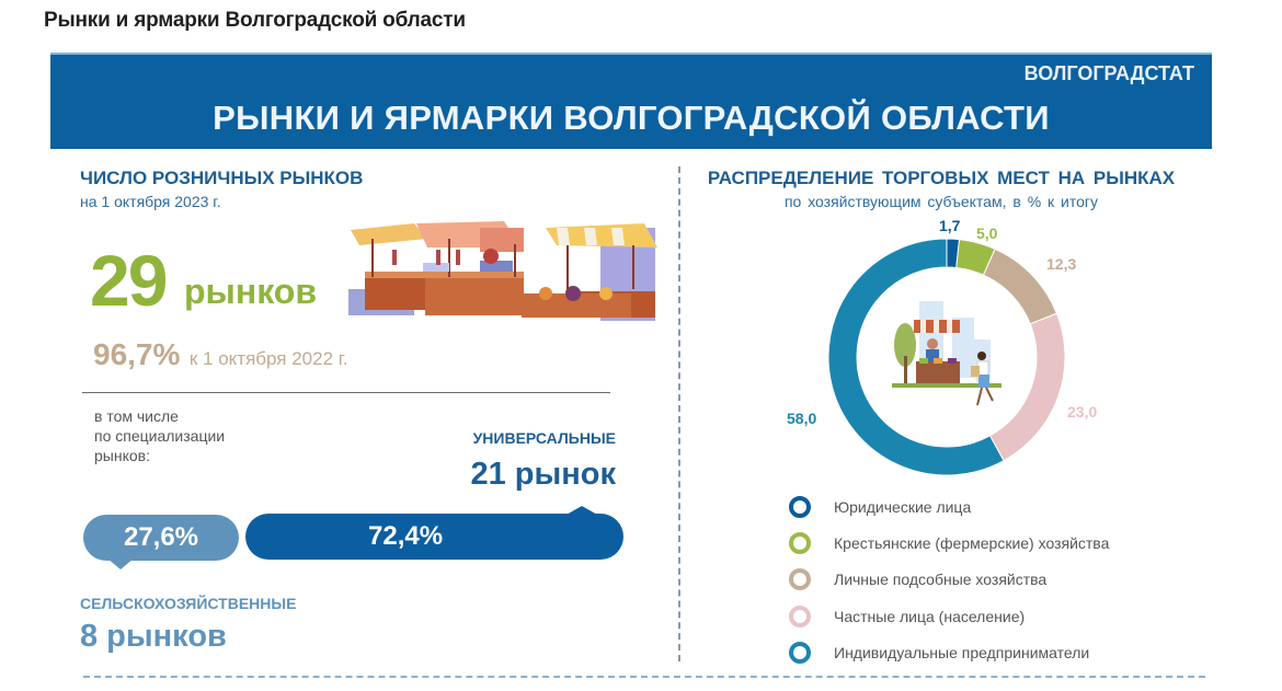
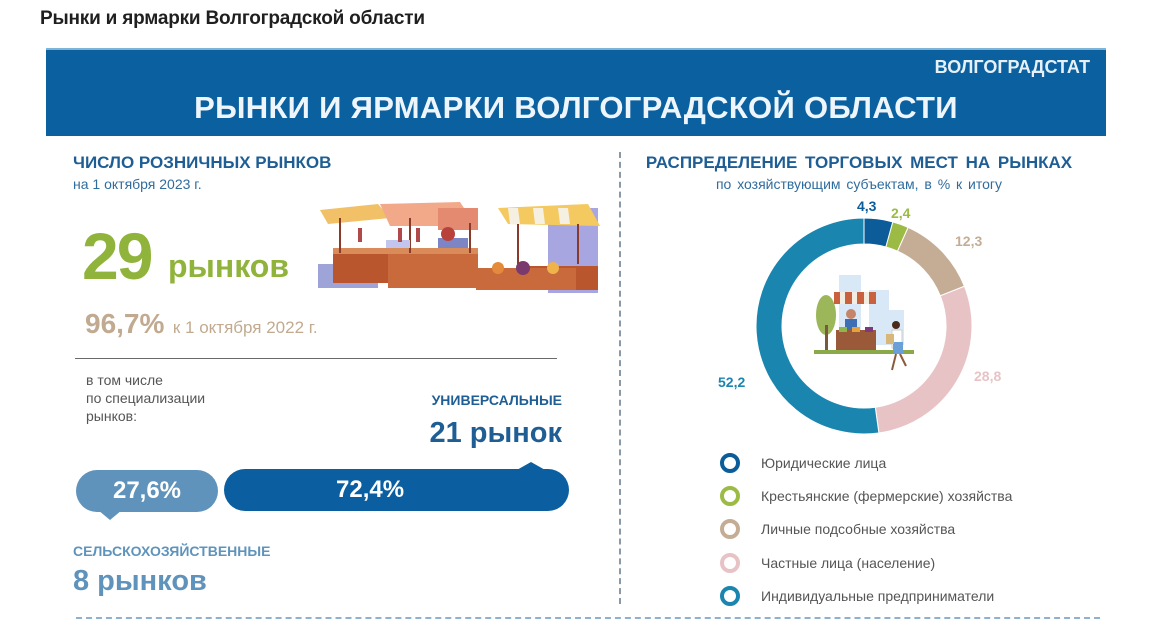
РАСПРЕДЕЛЕНИЕ ТОРГОВЫХ МЕСТ НА РЫНКАХ/Юридические лица: 1,7 -> 4,3
РАСПРЕДЕЛЕНИЕ ТОРГОВЫХ МЕСТ НА РЫНКАХ/Крестьянские (фермерские) хозяйства: 5,0 -> 2,4
РАСПРЕДЕЛЕНИЕ ТОРГОВЫХ МЕСТ НА РЫНКАХ/Частные лица (население): 23,0 -> 28,8
РАСПРЕДЕЛЕНИЕ ТОРГОВЫХ МЕСТ НА РЫНКАХ/Индивидуальные предприниматели: 58,0 -> 52,2
